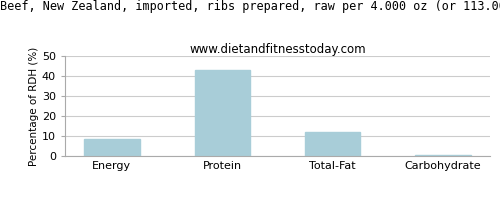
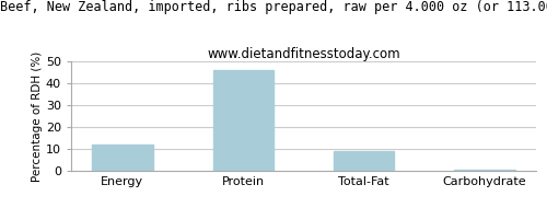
Energy: 8.3 -> 12.0
Protein: 43.0 -> 46.0
Total-Fat: 12.0 -> 9.0
